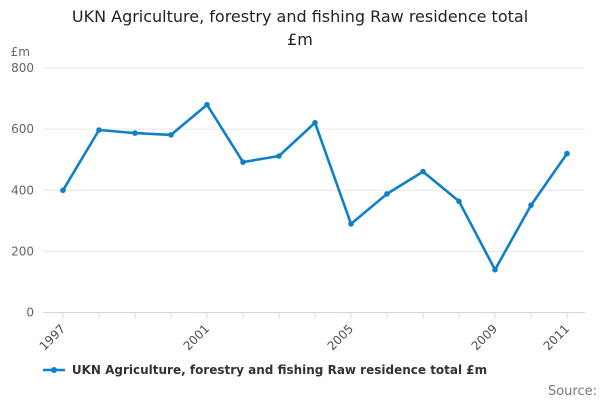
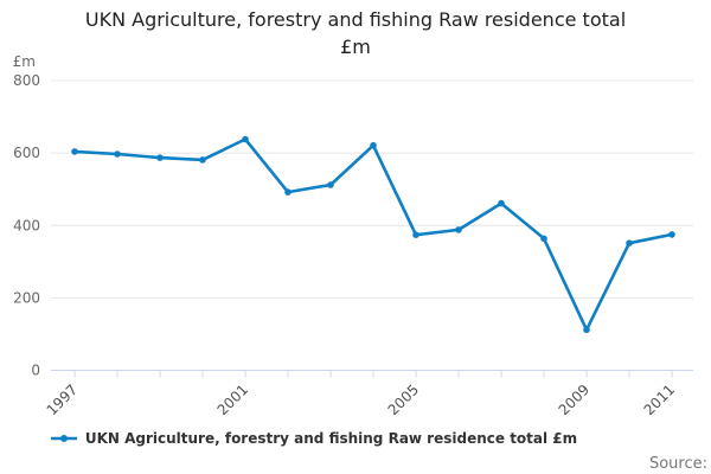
1997: 400 -> 600
2001: 680 -> 640
2005: 290 -> 370
2009: 140 -> 110
2011: 520 -> 380
